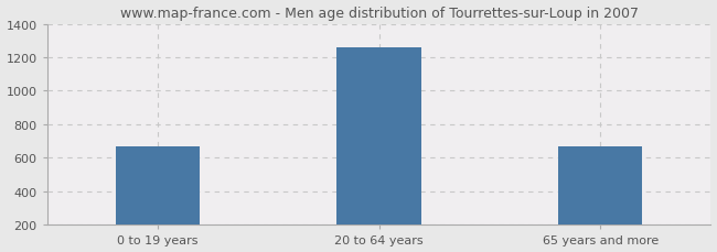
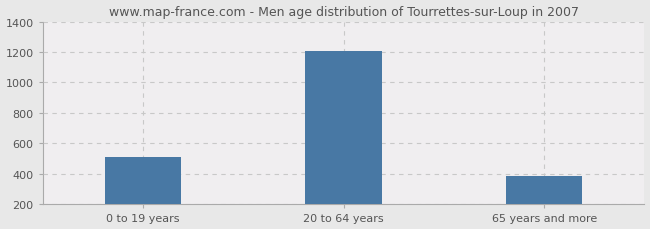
0 to 19 years: 670 -> 510
20 to 64 years: 1260 -> 1200
65 years and more: 670 -> 380
